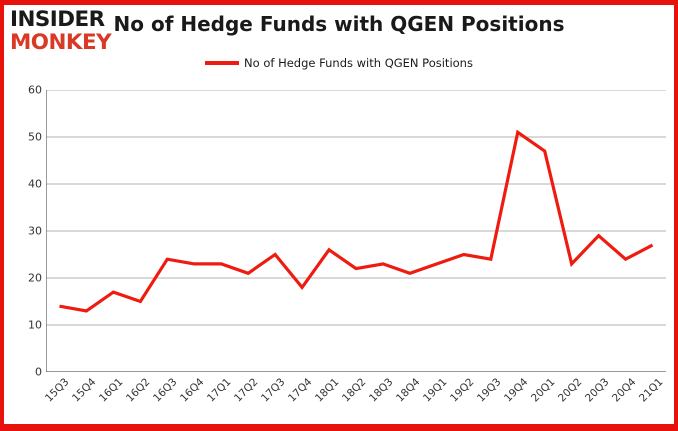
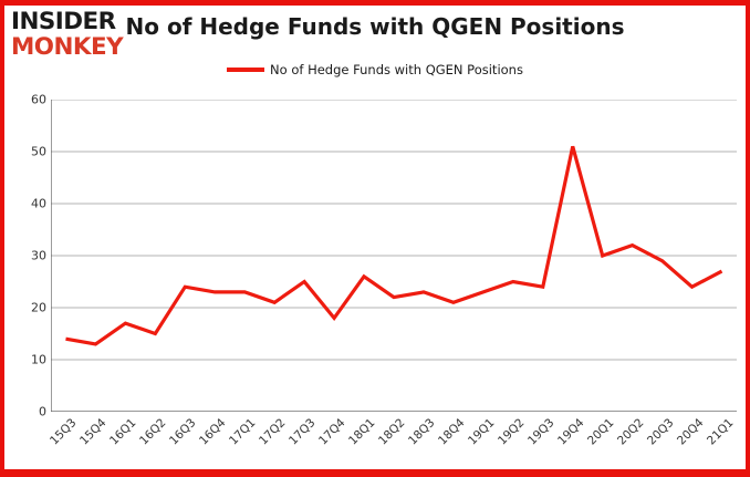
20Q1: 47 -> 30
20Q2: 23 -> 32
